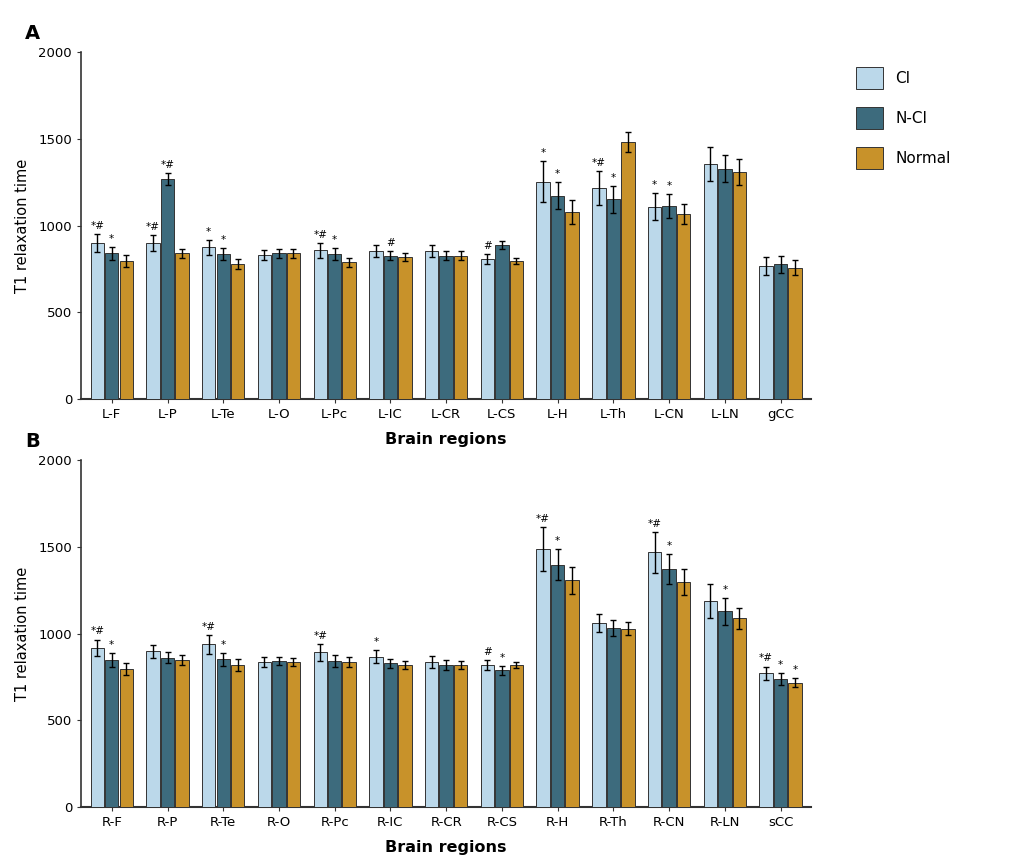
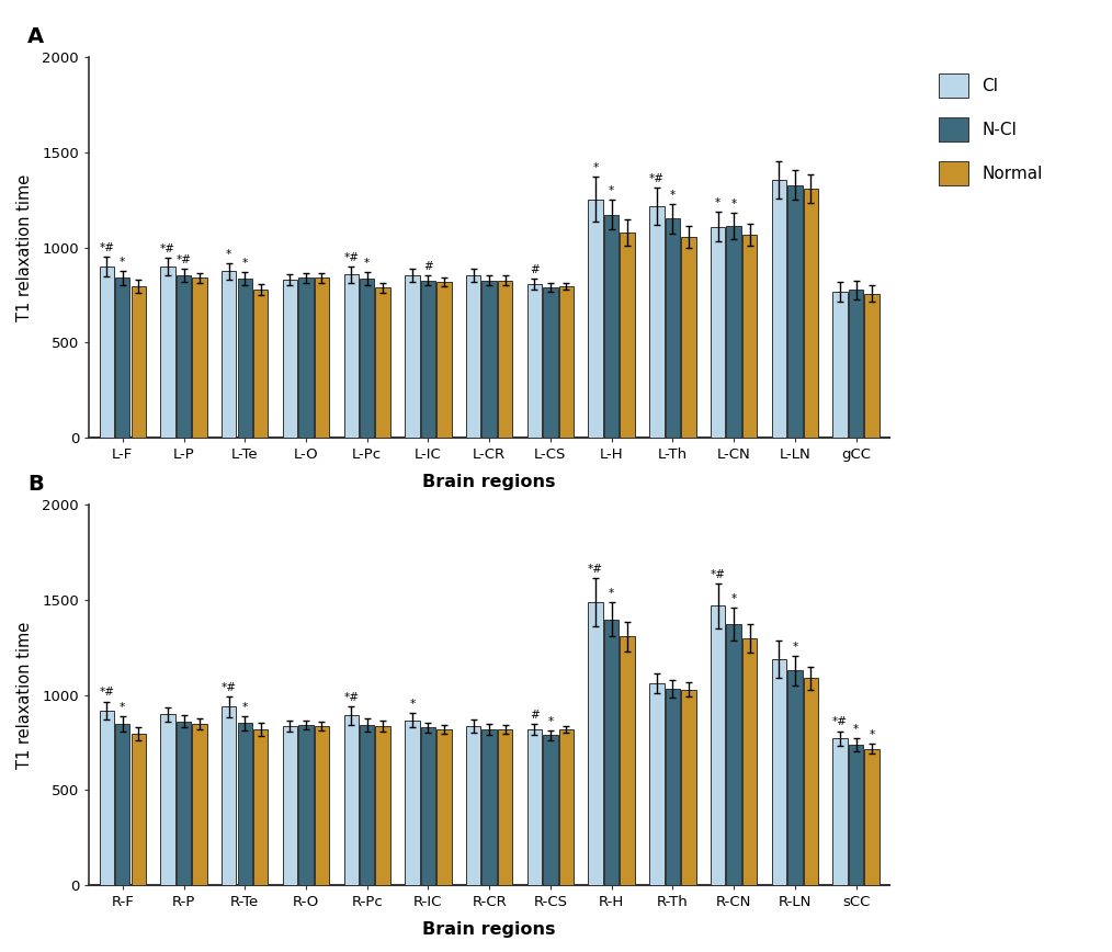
N-CI/L-P: 1270 -> 860
N-CI/L-CS: 890 -> 790
Normal/L-Th: 1480 -> 1060
